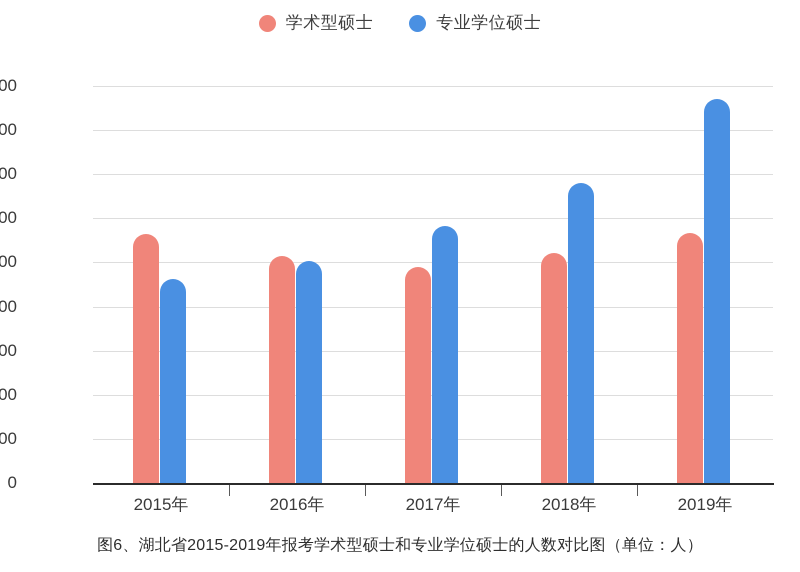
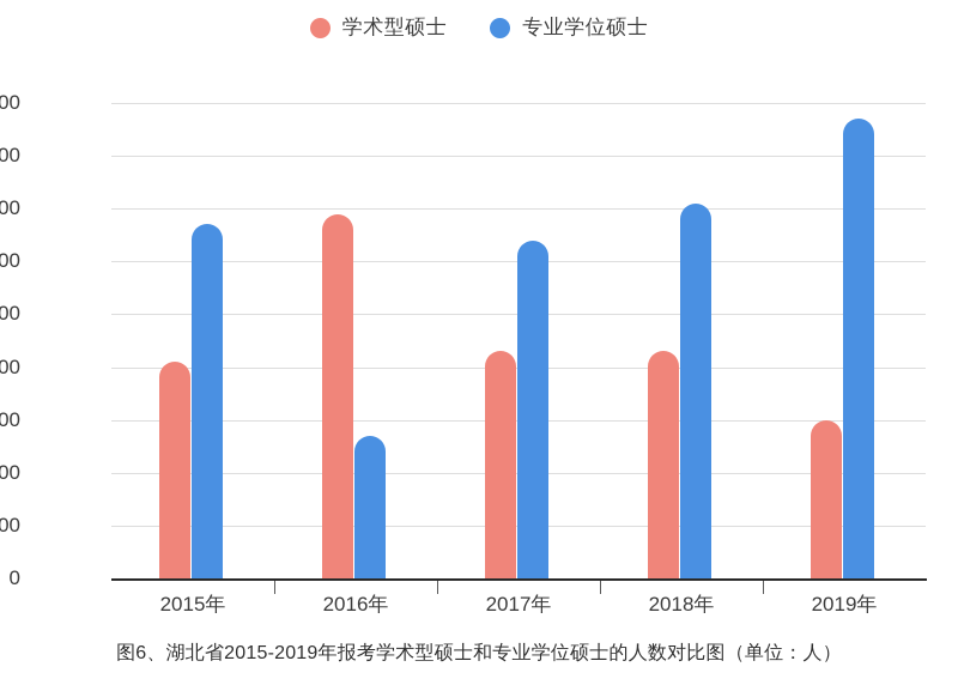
学术型硕士/2015年: 56000 -> 41000
专业学位硕士/2015年: 46000 -> 67000
学术型硕士/2016年: 52000 -> 69000
专业学位硕士/2016年: 50000 -> 27000
学术型硕士/2017年: 49000 -> 43000
专业学位硕士/2017年: 58000 -> 64000
学术型硕士/2018年: 52000 -> 43000
专业学位硕士/2018年: 68000 -> 71000
学术型硕士/2019年: 57000 -> 30000
